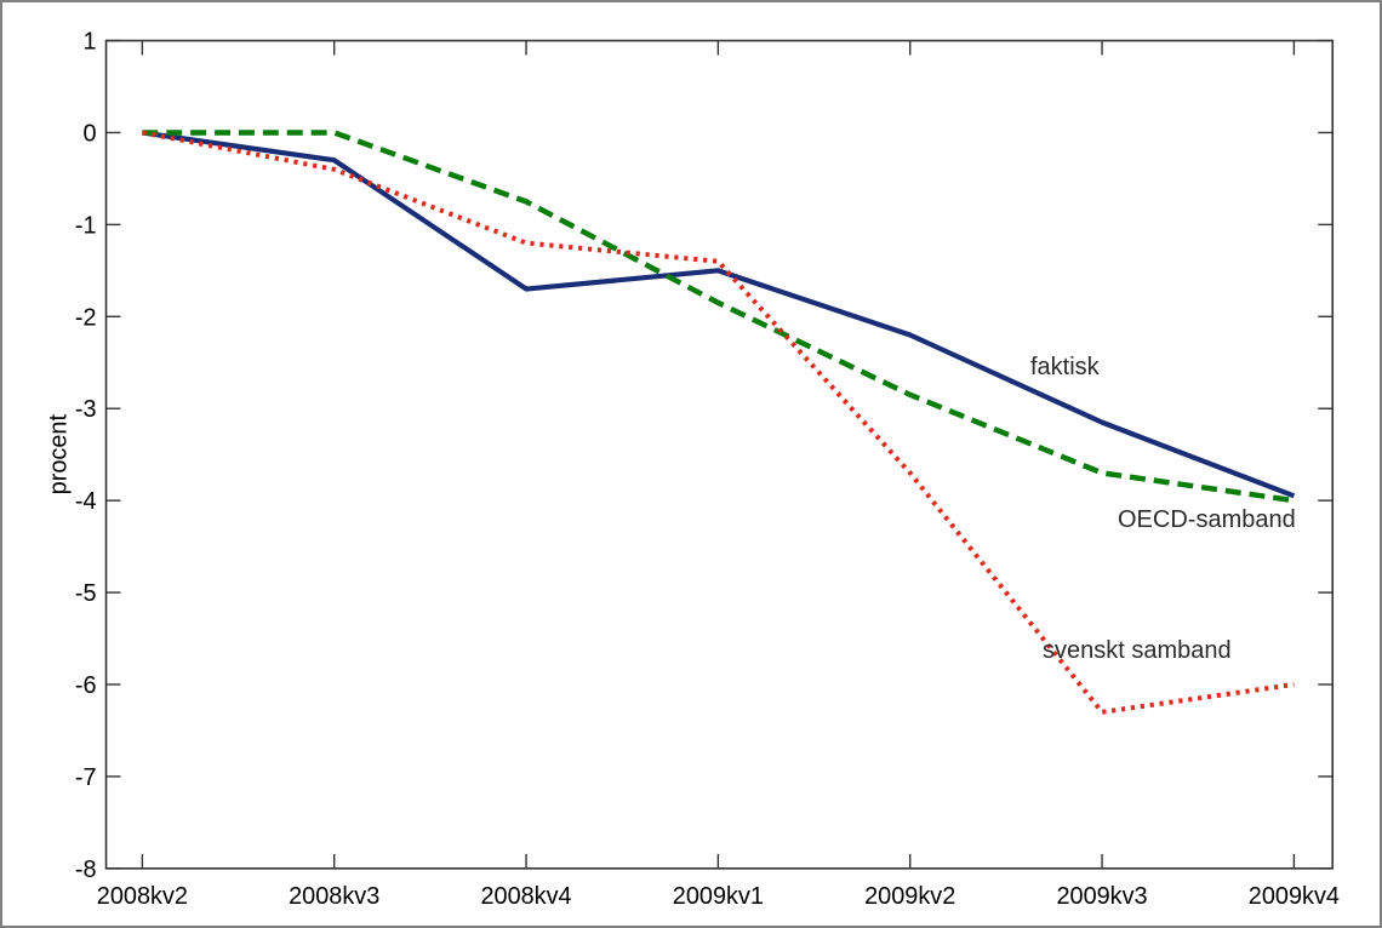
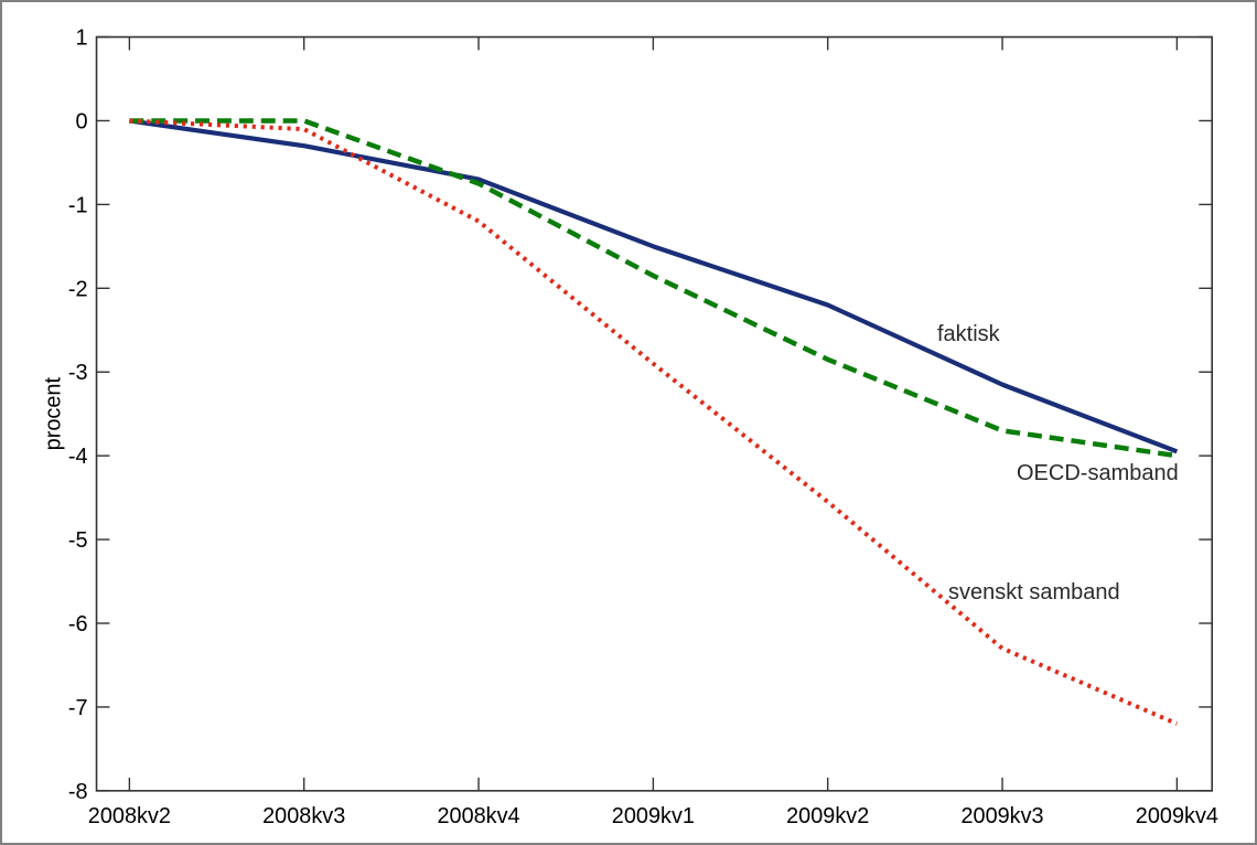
svenskt samband/2008kv3: -0.4 -> -0.1
faktisk/2008kv4: -1.7 -> -0.7
svenskt samband/2009kv1: -1.4 -> -2.9
svenskt samband/2009kv2: -3.7 -> -4.5
svenskt samband/2009kv4: -6.0 -> -7.2
